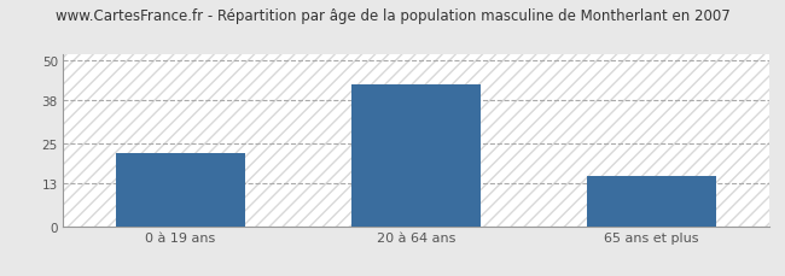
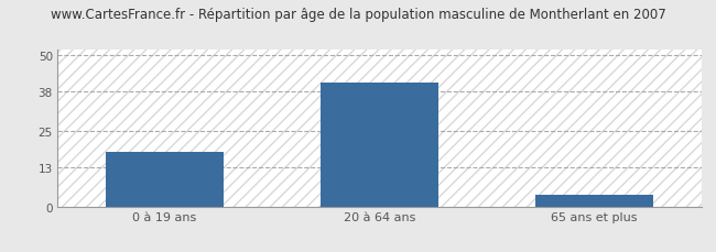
0 à 19 ans: 22 -> 18
20 à 64 ans: 43 -> 41
65 ans et plus: 15 -> 4
